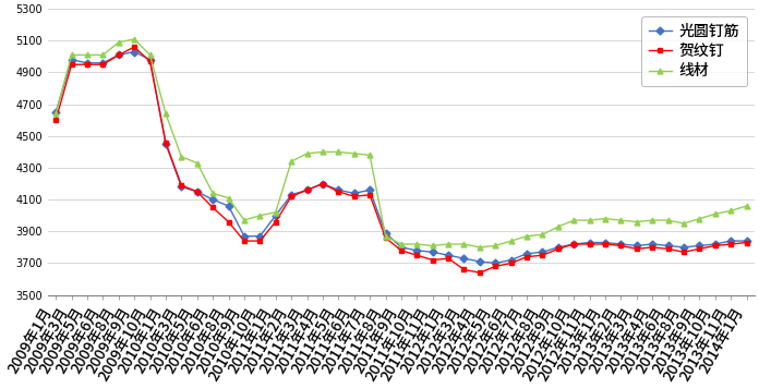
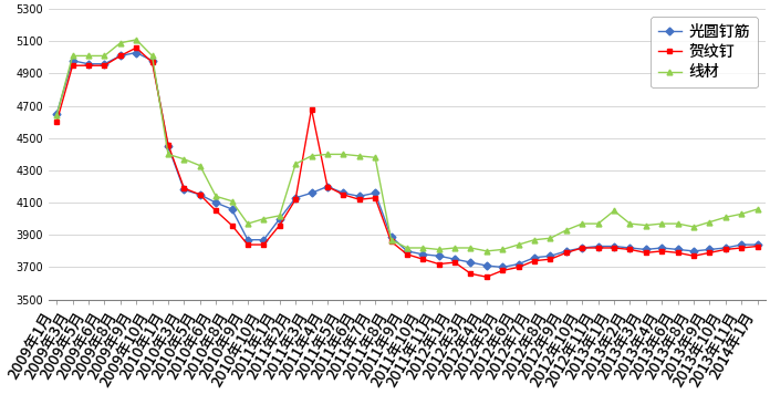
线材/2010年1月: 4640 -> 4400
贺纹钉/2011年3月: 4160 -> 4680
线材/2013年1月: 3980 -> 4050
